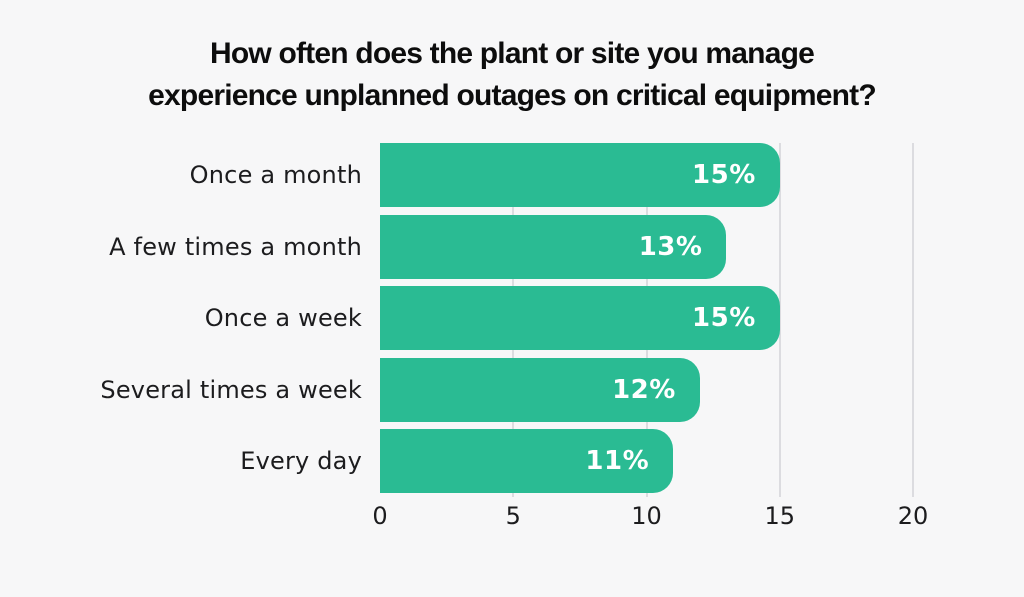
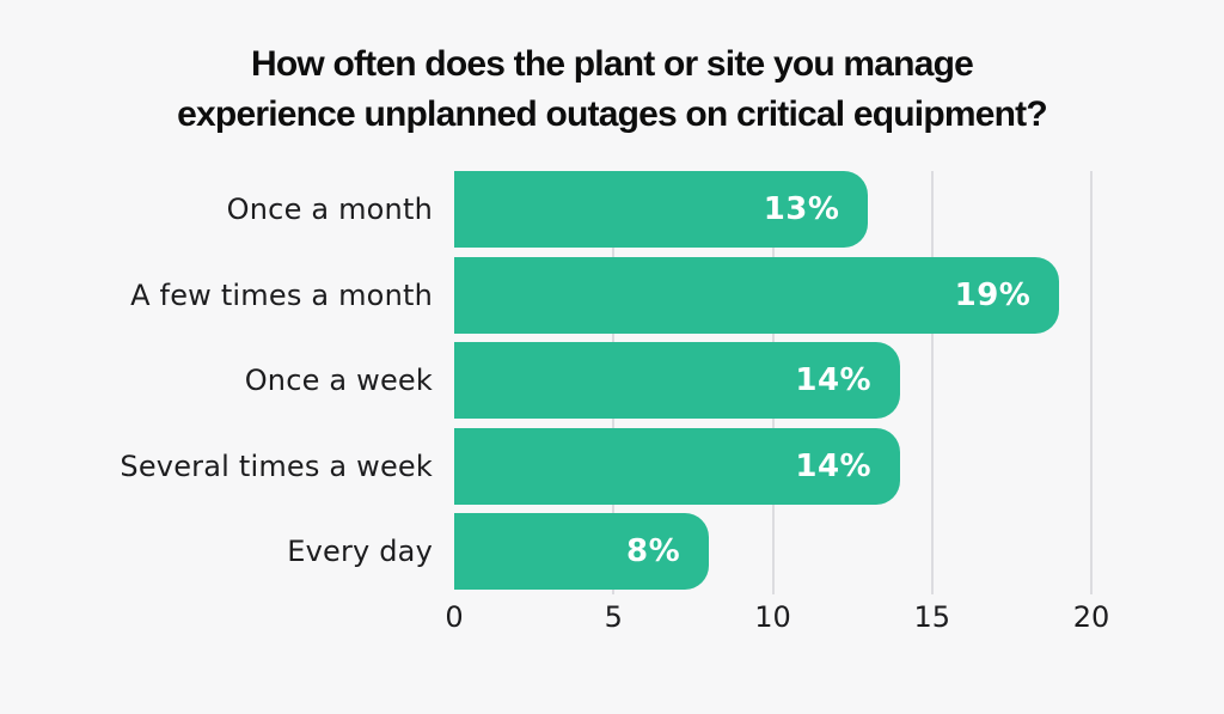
Once a month: 15% -> 13%
A few times a month: 13% -> 19%
Once a week: 15% -> 14%
Several times a week: 12% -> 14%
Every day: 11% -> 8%
